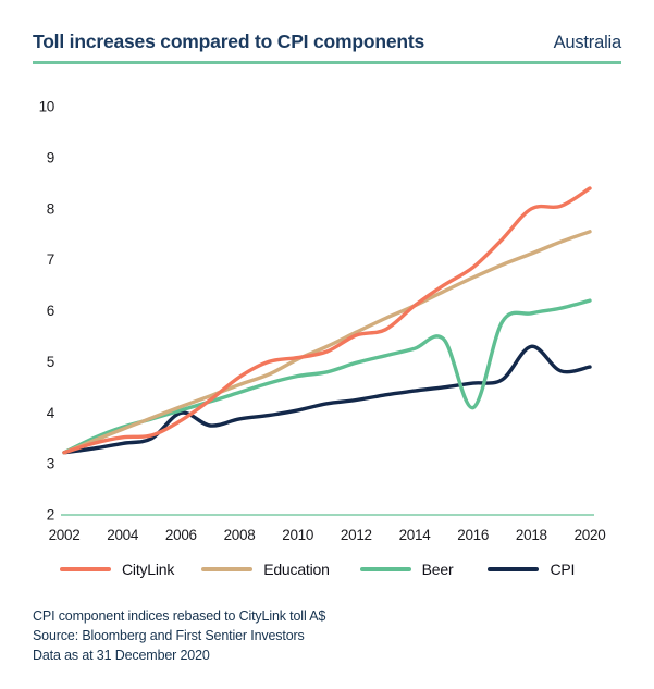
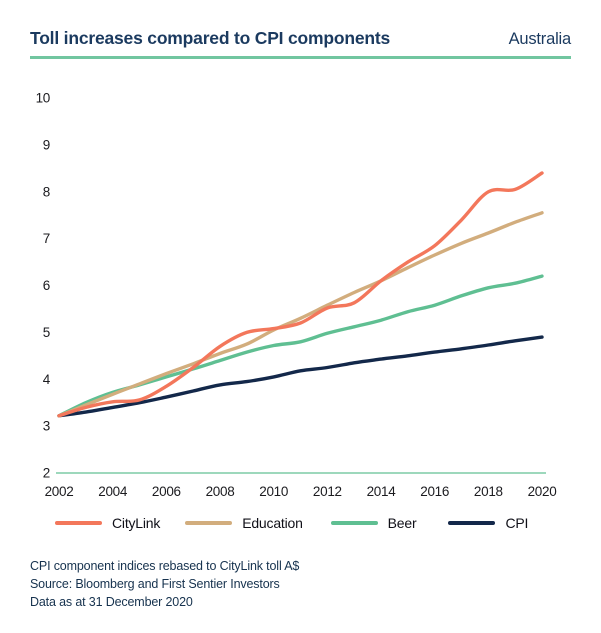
CPI/2006: 4.0 -> 3.6
Beer/2016: 4.1 -> 5.6
CPI/2018: 5.3 -> 4.7
